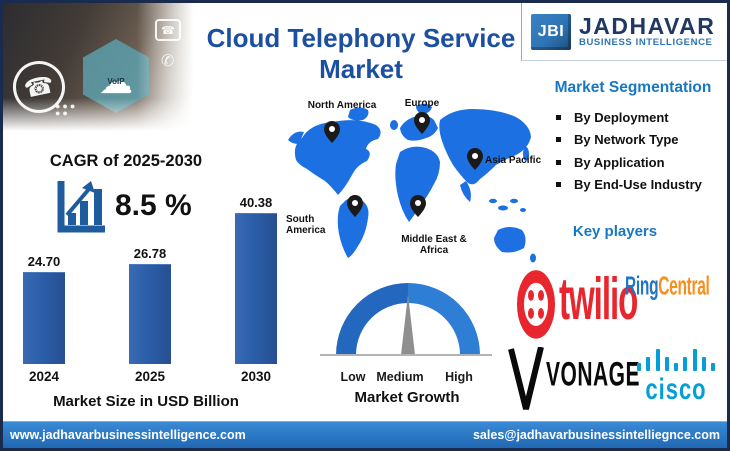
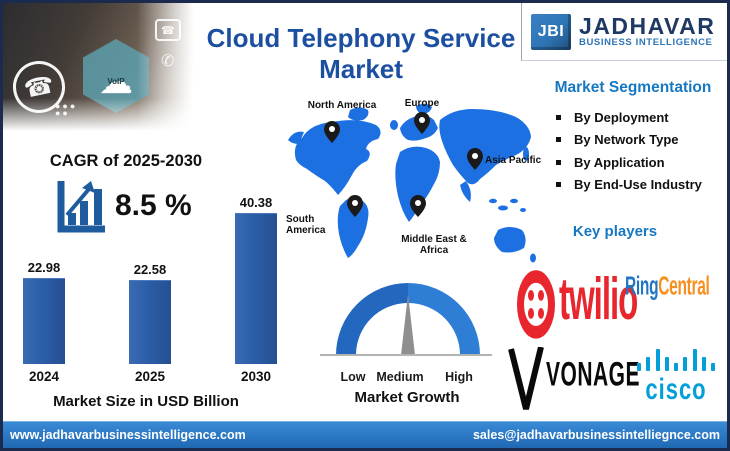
2024: 24.70 -> 22.98
2025: 26.78 -> 22.58
